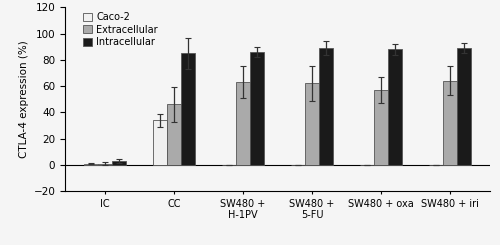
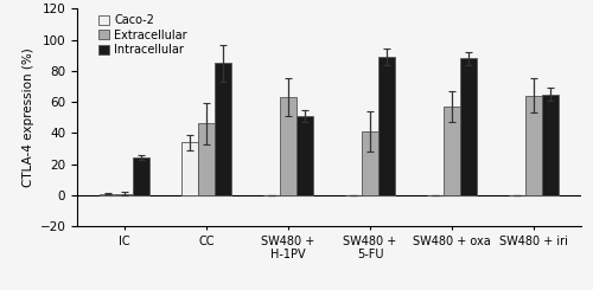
Intracellular/IC: 3 -> 24
Intracellular/SW480 + H-1PV: 86 -> 51
Extracellular/SW480 + 5-FU: 62 -> 41
Intracellular/SW480 + iri: 89 -> 65
